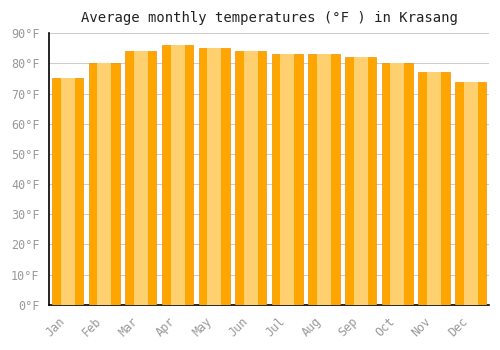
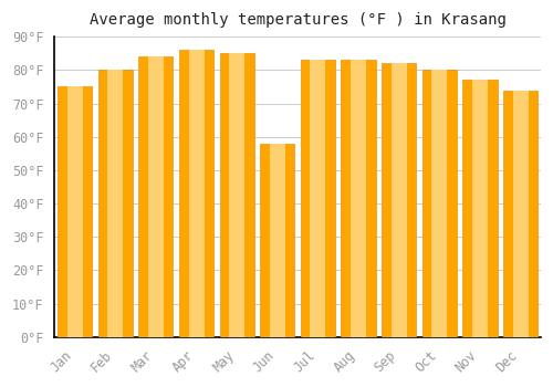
Jun: 84°F -> 58°F
